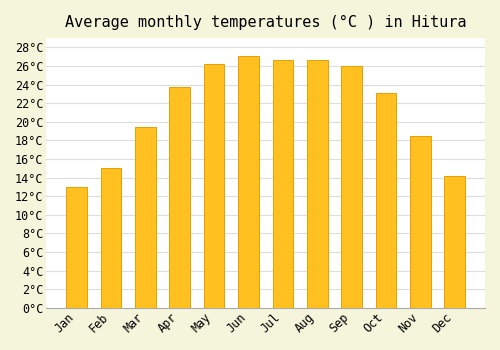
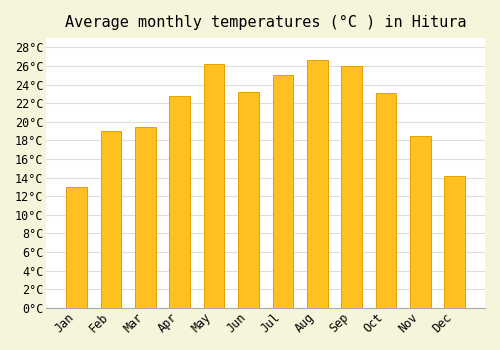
Feb: 15.0°C -> 19.0°C
Apr: 23.7°C -> 22.8°C
Jun: 27.1°C -> 23.2°C
Jul: 26.6°C -> 25.0°C
